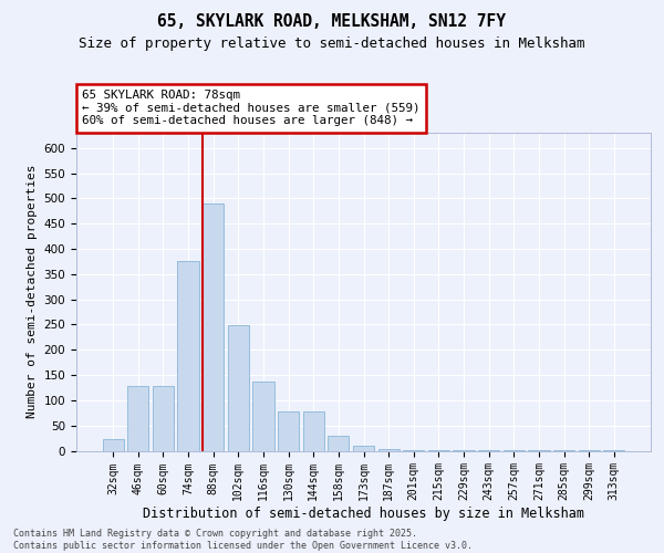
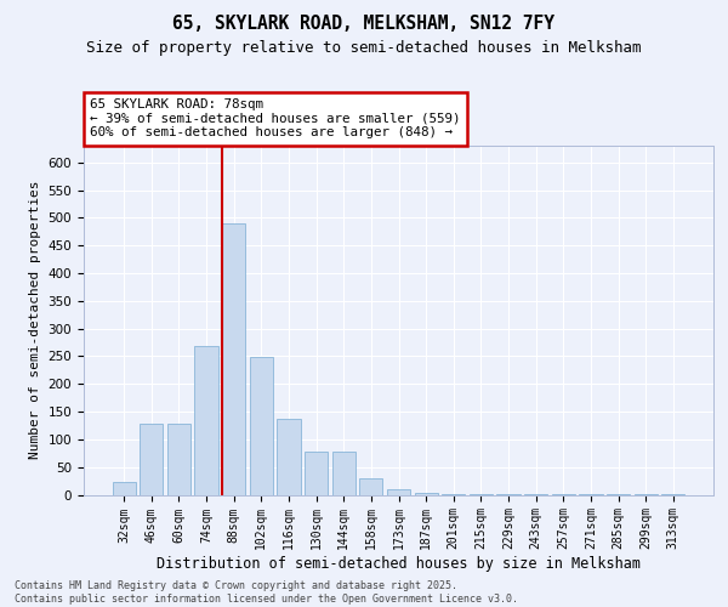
74sqm: 375 -> 268
